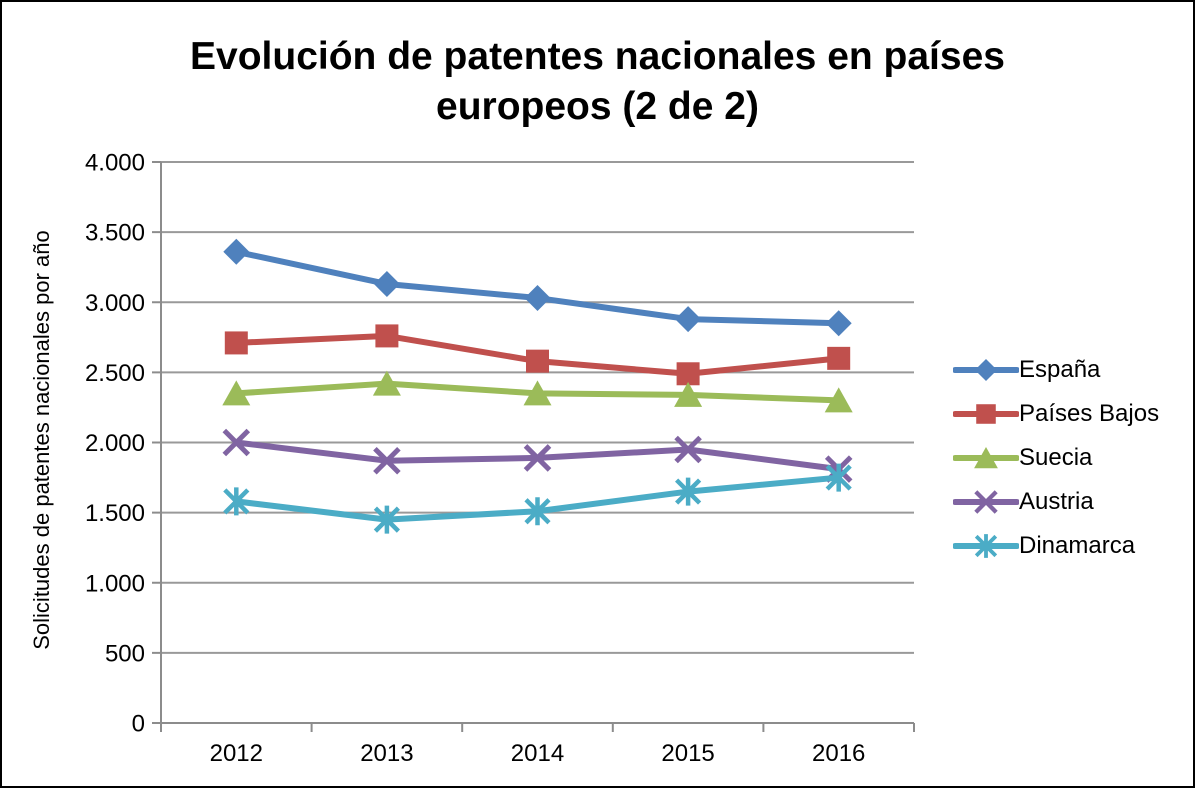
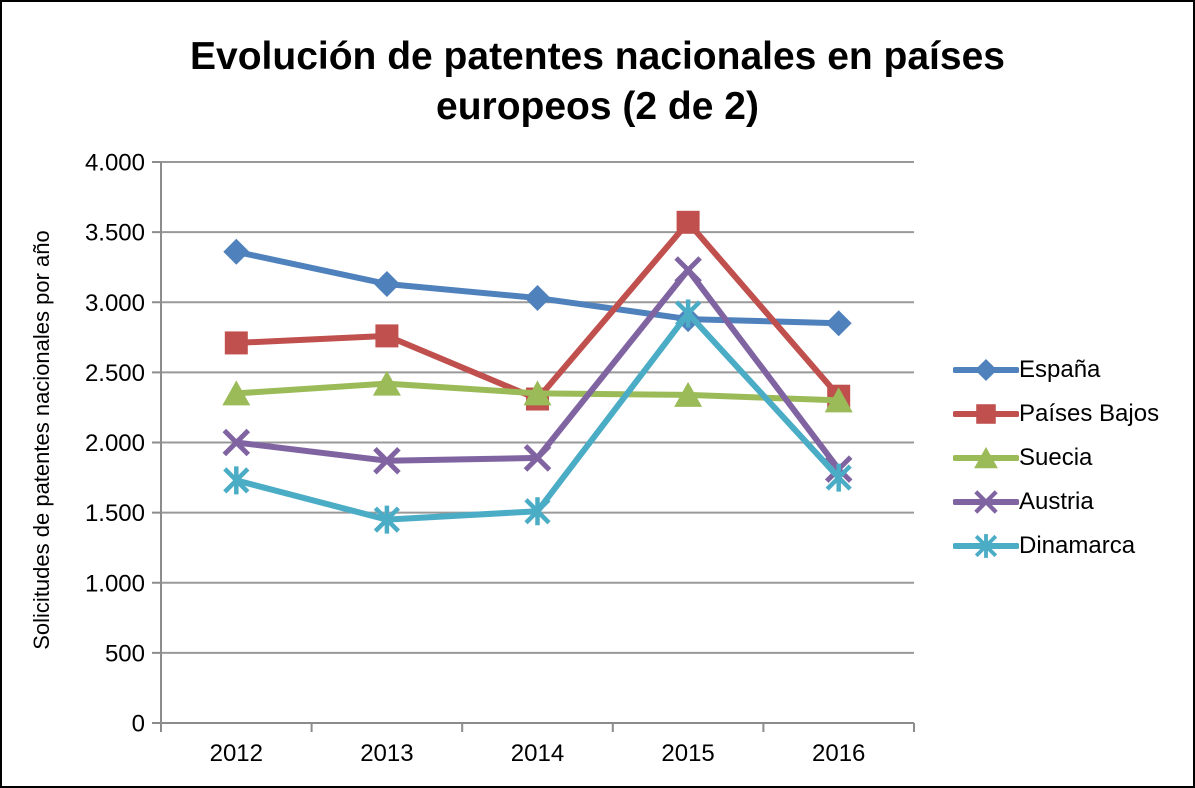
Dinamarca/2012: 1580 -> 1730
Países Bajos/2014: 2580 -> 2310
Países Bajos/2015: 2490 -> 3570
Austria/2015: 1950 -> 3230
Dinamarca/2015: 1650 -> 2920
Países Bajos/2016: 2600 -> 2330
